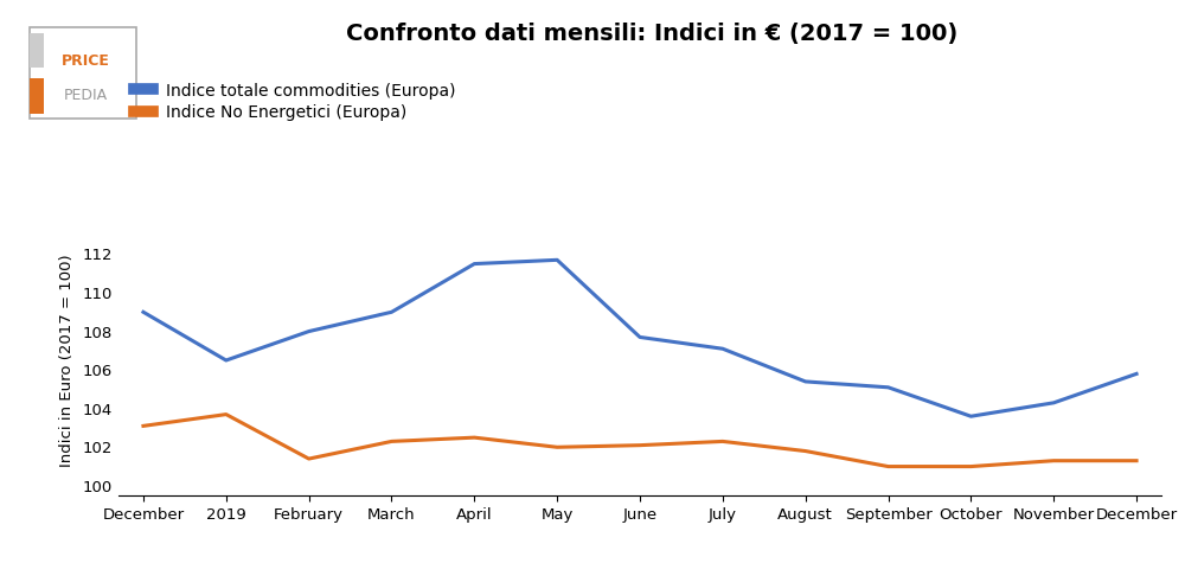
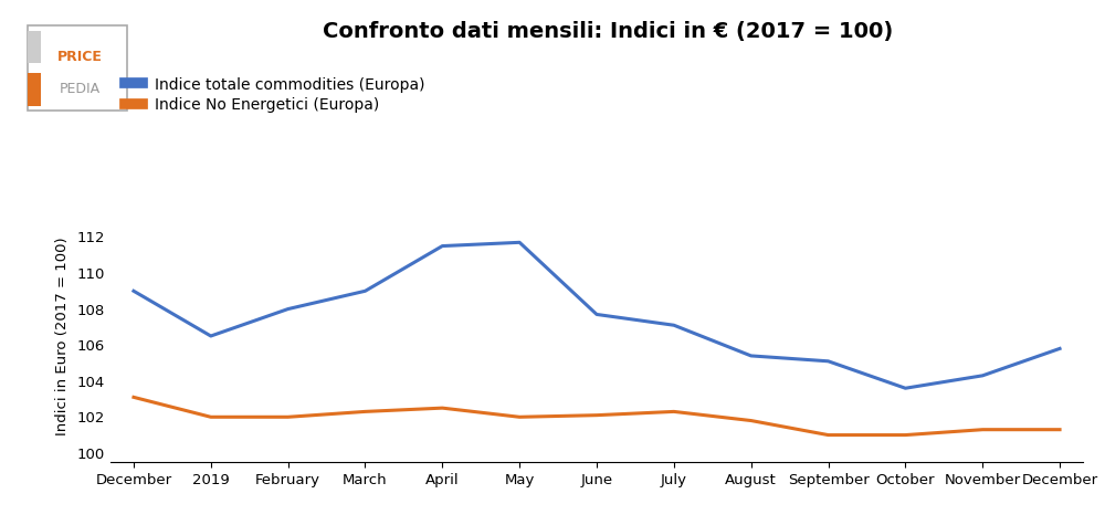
Indice No Energetici (Europa)/2019: 103.7 -> 102.0
Indice No Energetici (Europa)/February: 101.4 -> 102.0
